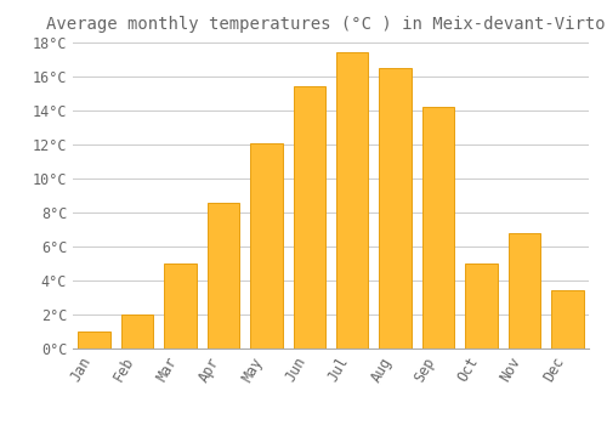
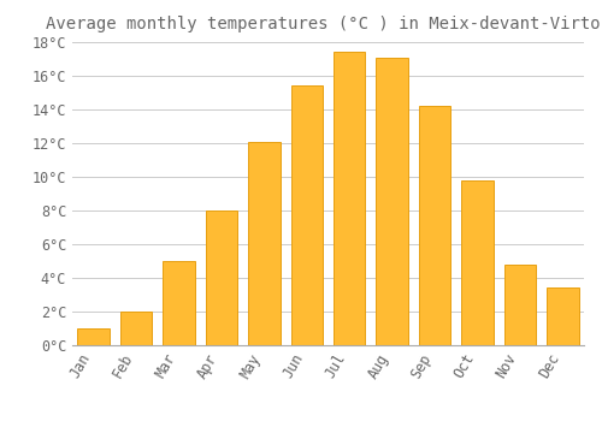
Apr: 8.6°C -> 8.0°C
Aug: 16.5°C -> 17.1°C
Oct: 5.0°C -> 9.8°C
Nov: 6.8°C -> 4.8°C
